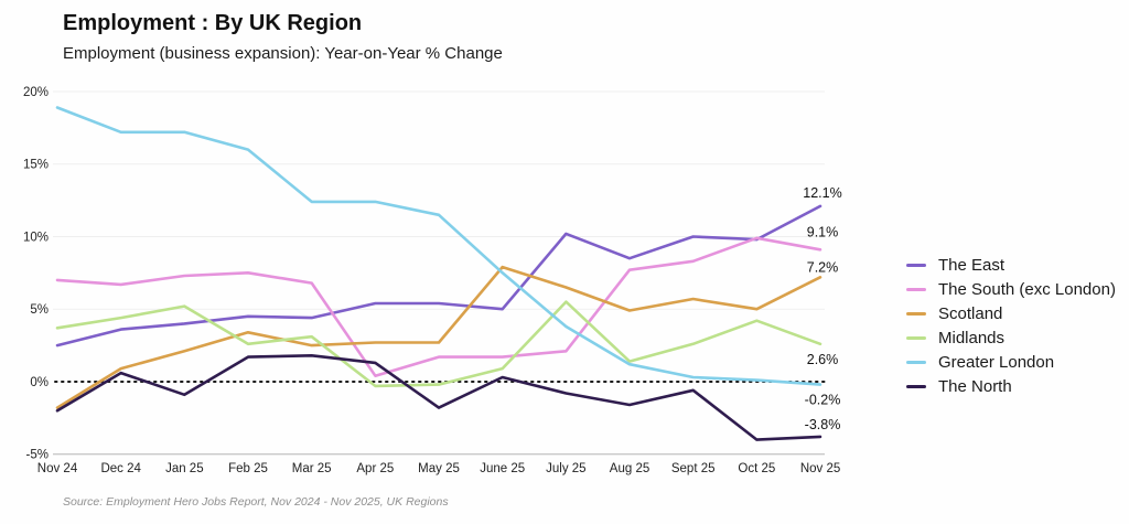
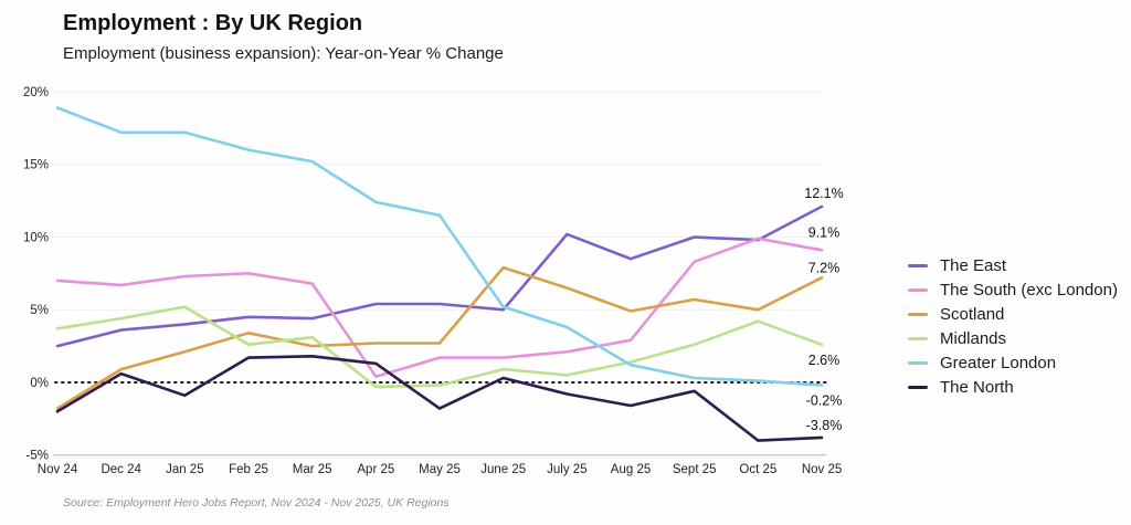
Greater London/Mar 25: 12.4% -> 15.2%
Greater London/June 25: 7.5% -> 5.2%
Midlands/July 25: 5.5% -> 0.5%
The South (exc London)/Aug 25: 7.7% -> 2.9%
